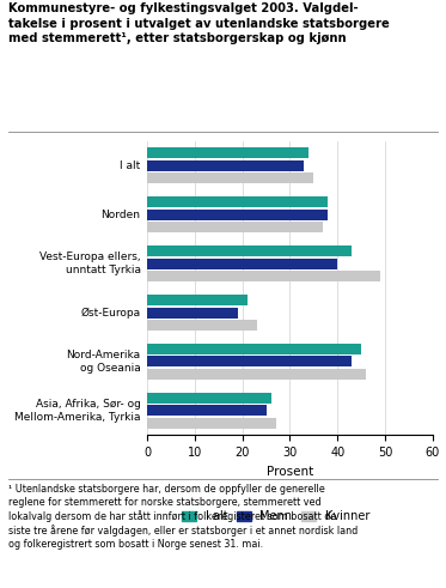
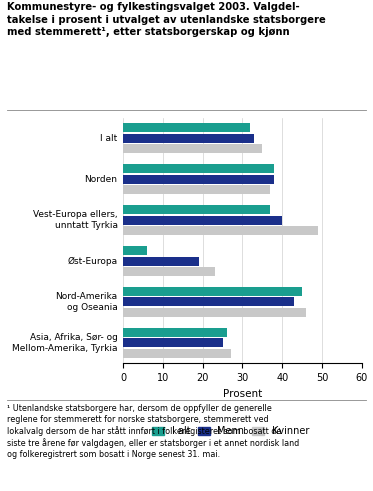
I alt/I alt: 34 -> 32
I alt/Vest-Europa ellers, unntatt Tyrkia: 43 -> 37
I alt/Øst-Europa: 21 -> 6
